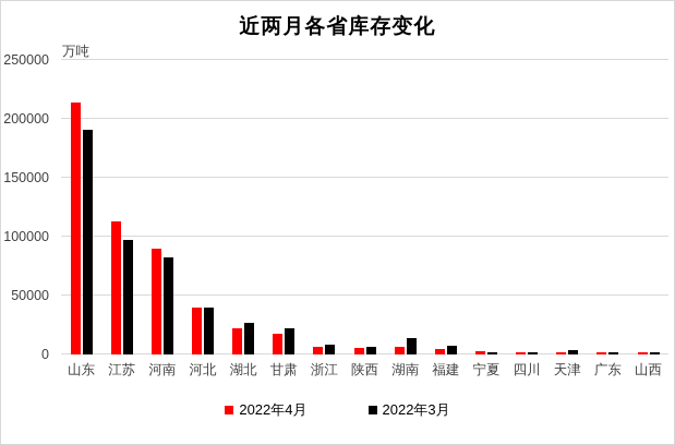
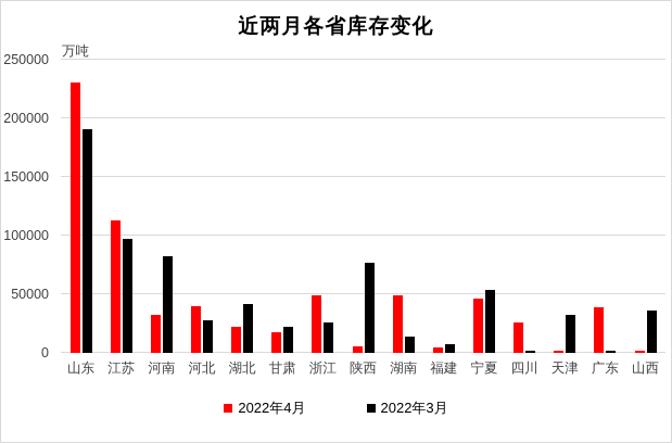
2022年4月/山东: 214000 -> 231000
2022年4月/河南: 90000 -> 32000
2022年3月/河北: 40000 -> 28000
2022年3月/湖北: 26000 -> 42000
2022年4月/浙江: 6000 -> 49000
2022年3月/浙江: 8000 -> 26000
2022年3月/陕西: 6000 -> 77000
2022年4月/湖南: 6000 -> 49000
2022年4月/宁夏: 3000 -> 46000
2022年3月/宁夏: 2000 -> 54000
2022年4月/四川: 2000 -> 26000
2022年3月/天津: 4000 -> 32000
2022年4月/广东: 2000 -> 39000
2022年3月/山西: 2000 -> 36000
